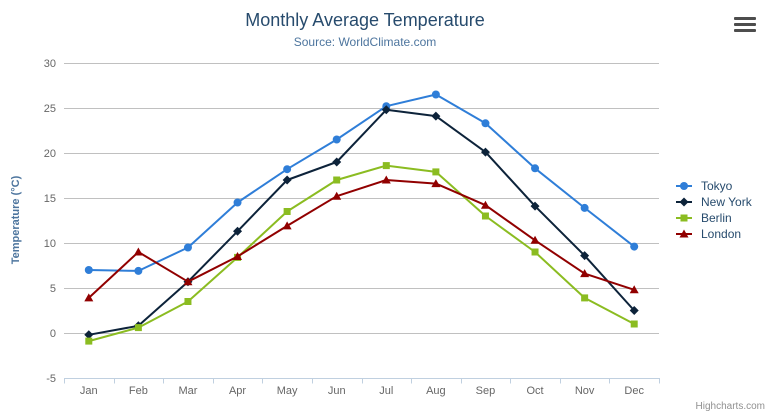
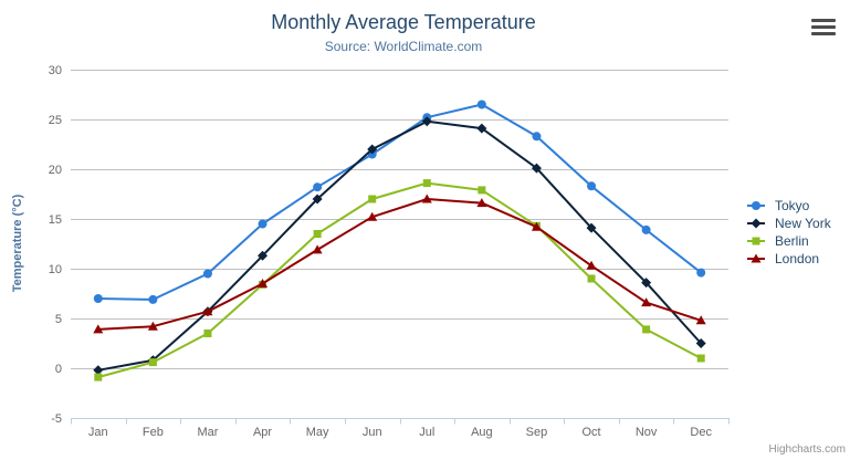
London/Feb: 9 -> 4
New York/Jun: 19 -> 22
Berlin/Sep: 13 -> 14
